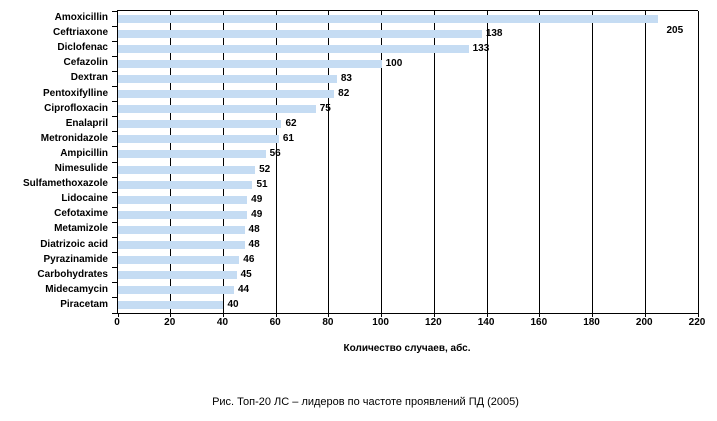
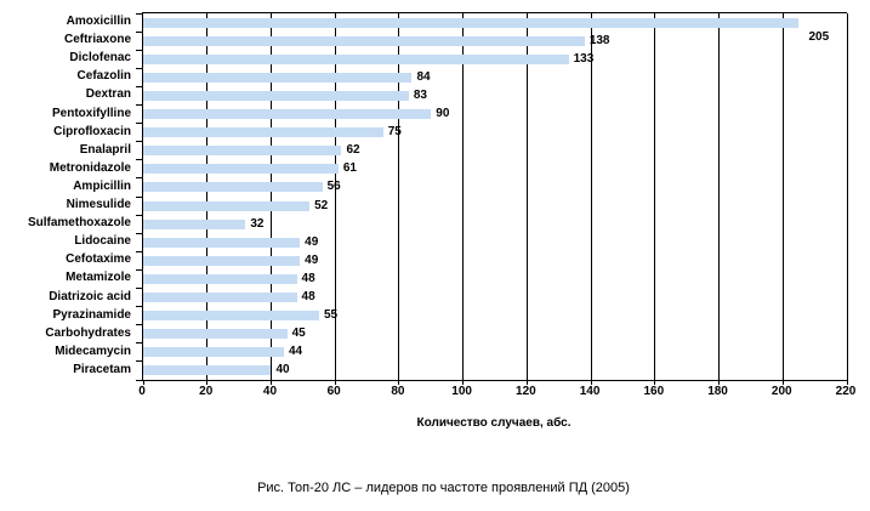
Cefazolin: 100 -> 84
Pentoxifylline: 82 -> 90
Sulfamethoxazole: 51 -> 32
Pyrazinamide: 46 -> 55
